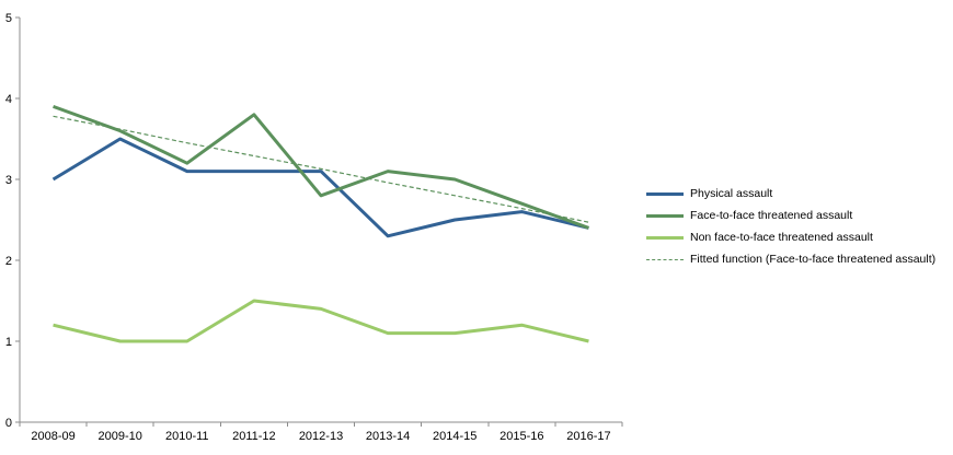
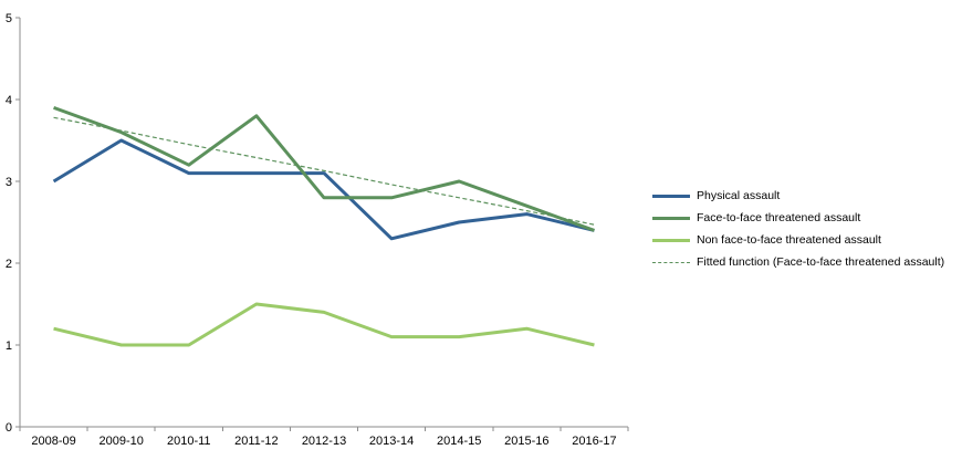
Face-to-face threatened assault/2013-14: 3.1 -> 2.8
